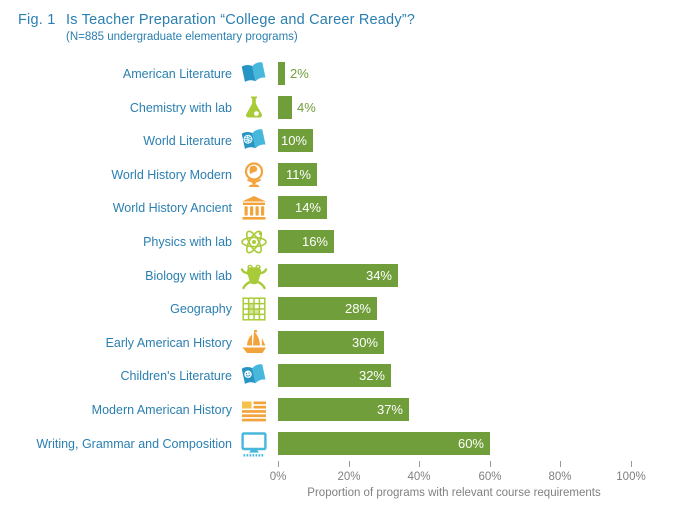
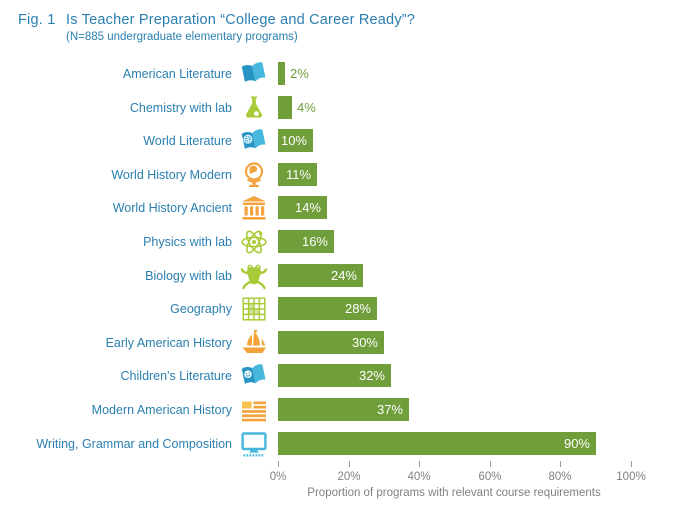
Biology with lab: 34% -> 24%
Writing, Grammar and Composition: 60% -> 90%
